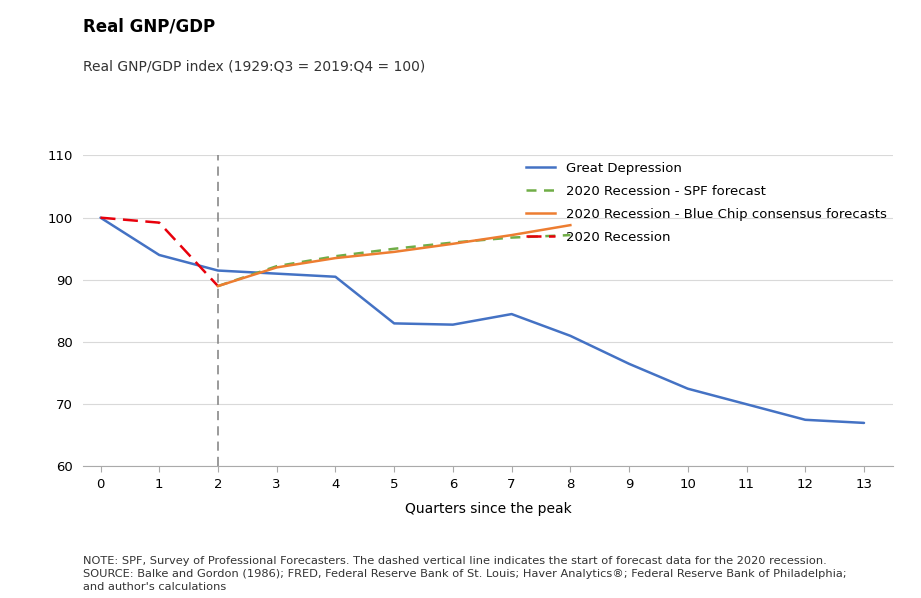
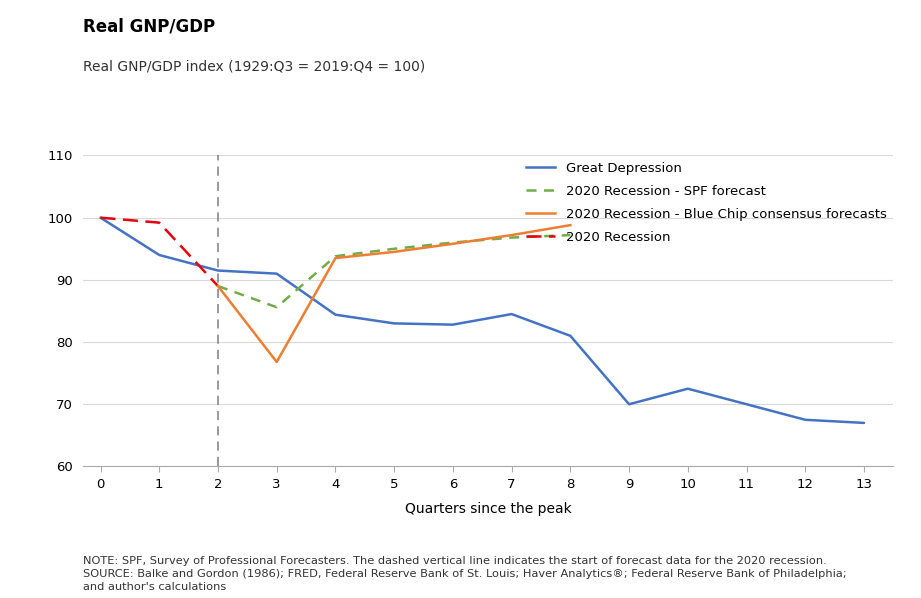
2020 Recession - SPF forecast/3: 92.2 -> 85.6
2020 Recession - Blue Chip consensus forecasts/3: 92.0 -> 76.8
Great Depression/4: 90.5 -> 84.4
Great Depression/9: 76.5 -> 70.0
